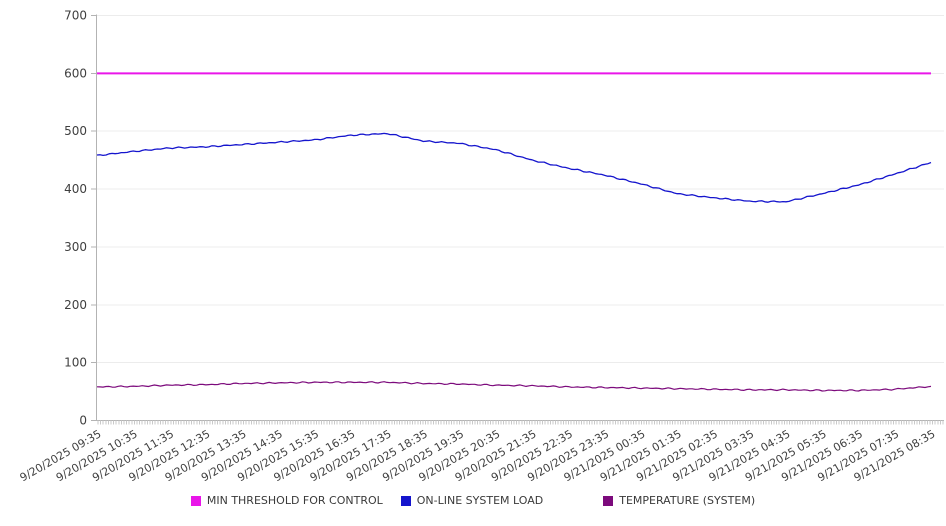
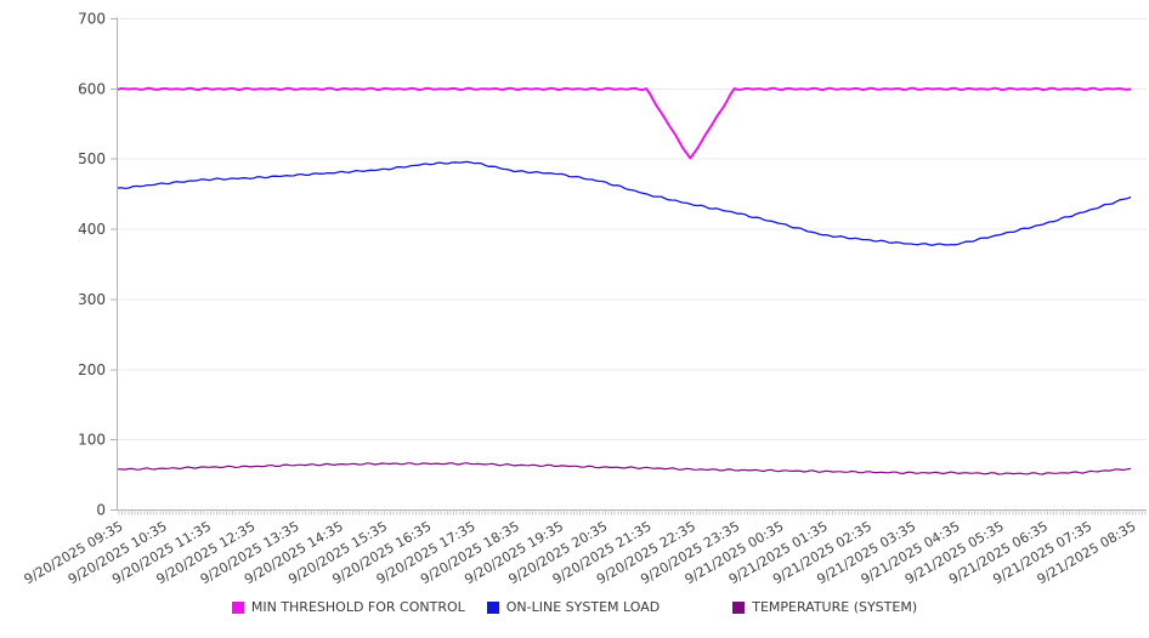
MIN THRESHOLD FOR CONTROL/9/20/2025 22:35: 600 -> 500
